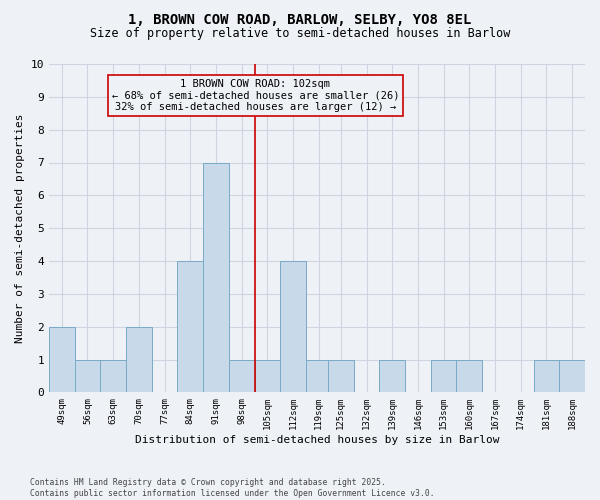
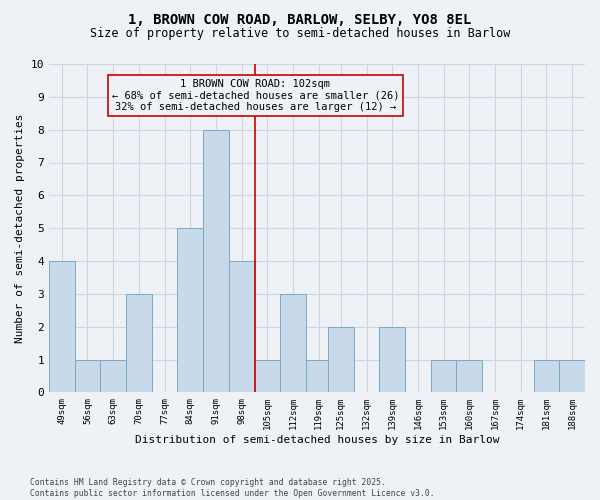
49sqm: 2 -> 4
70sqm: 2 -> 3
84sqm: 4 -> 5
91sqm: 7 -> 8
98sqm: 1 -> 4
112sqm: 4 -> 3
125sqm: 1 -> 2
139sqm: 1 -> 2
